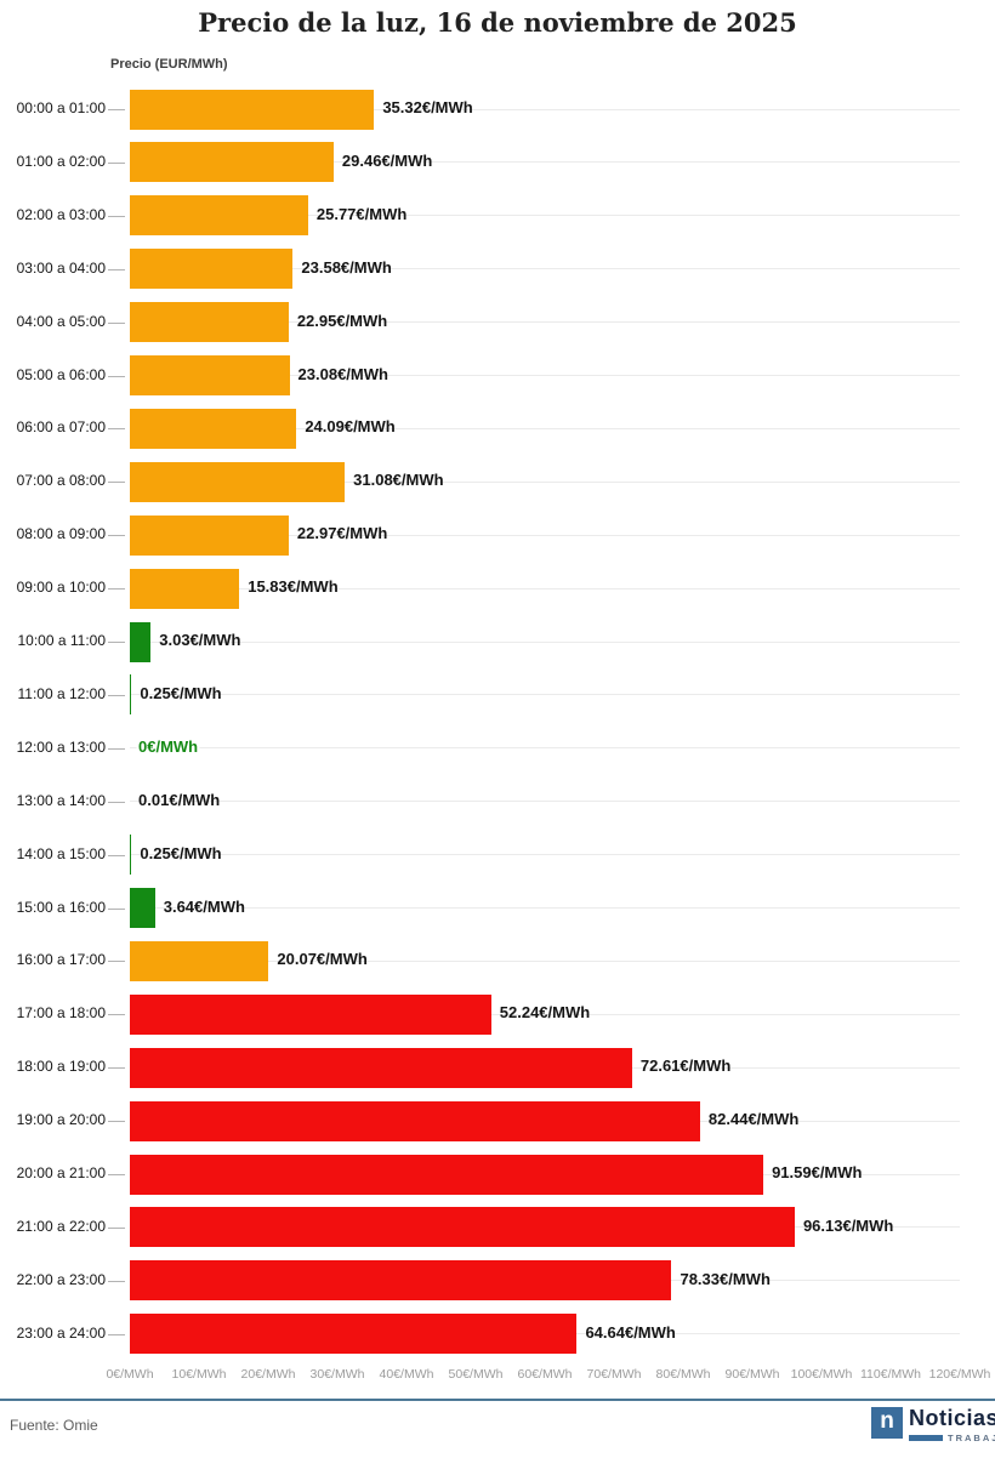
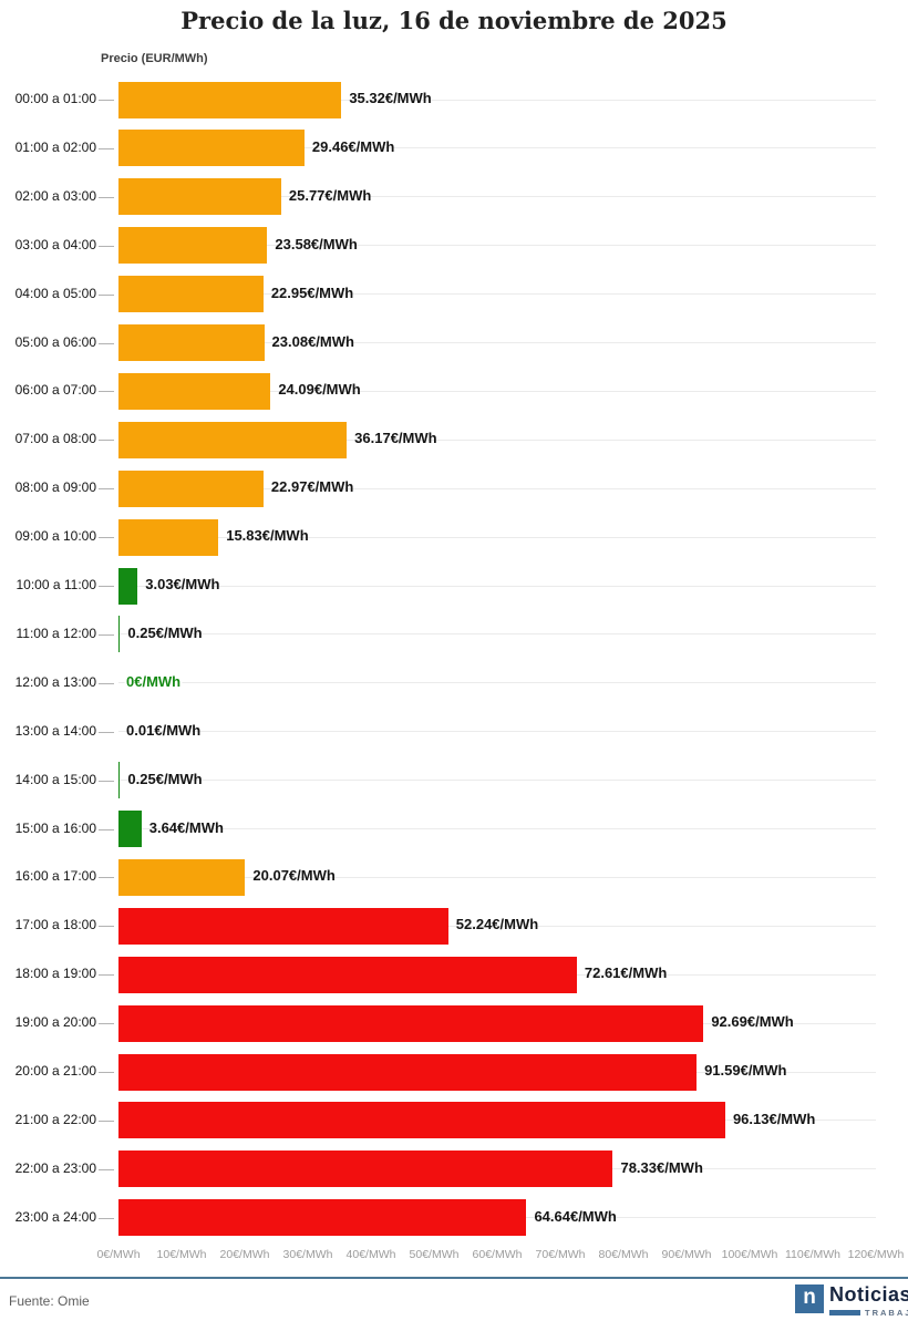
07:00 a 08:00: 31.08 -> 36.17
19:00 a 20:00: 82.44 -> 92.69
